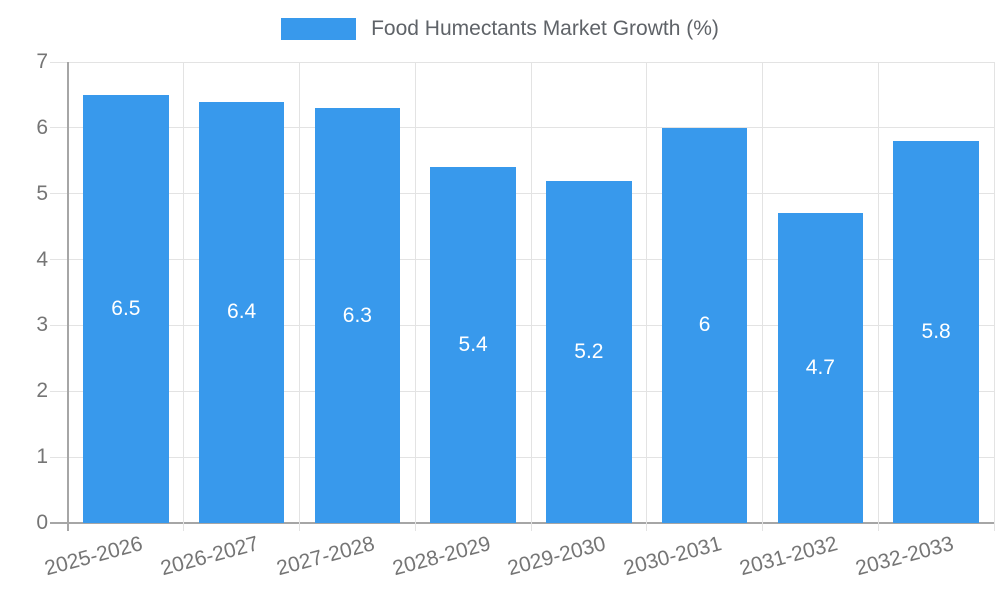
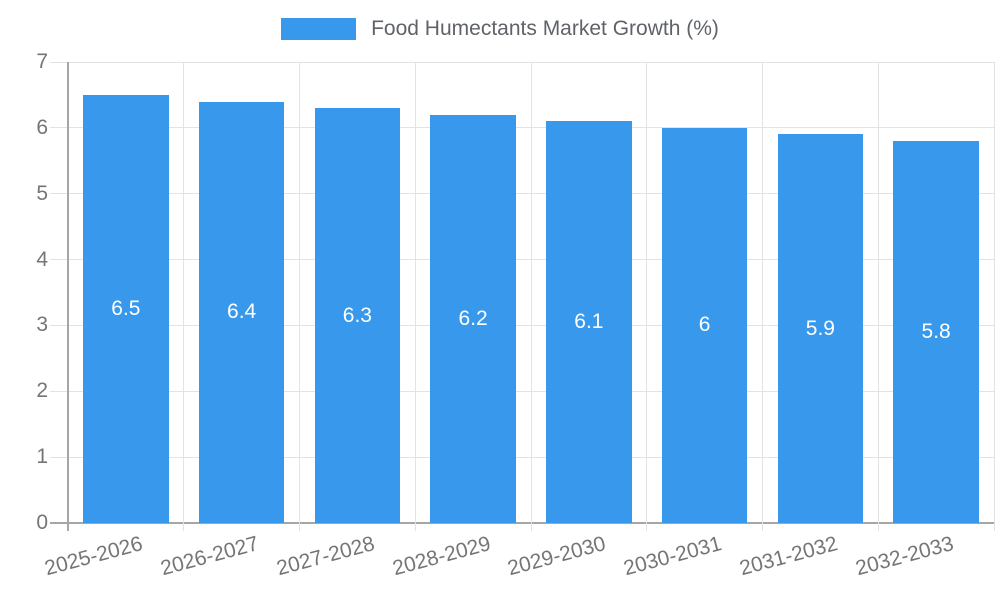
2028-2029: 5.4 -> 6.2
2029-2030: 5.2 -> 6.1
2031-2032: 4.7 -> 5.9
